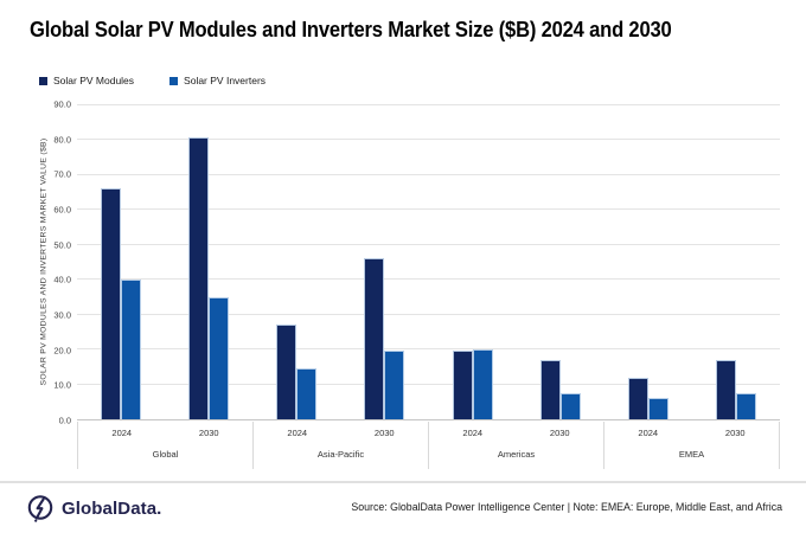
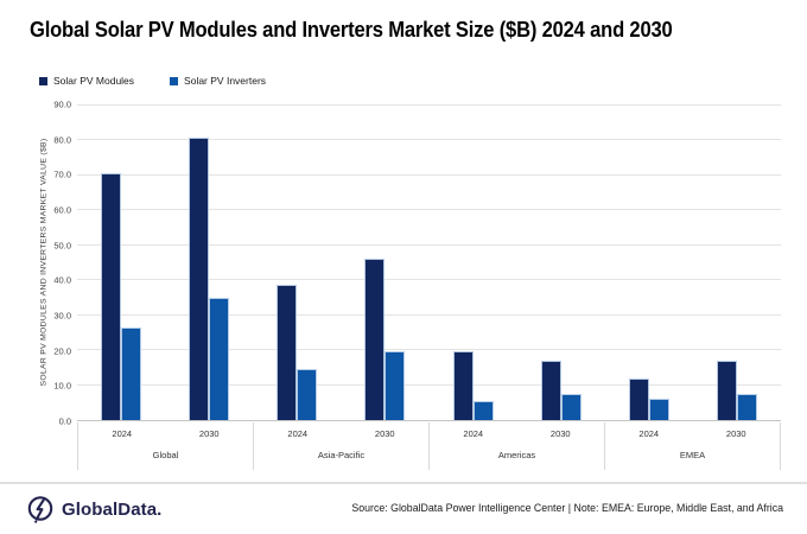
Solar PV Modules/Global 2024: 66 -> 70
Solar PV Inverters/Global 2024: 40 -> 26
Solar PV Modules/Asia-Pacific 2024: 27 -> 38
Solar PV Inverters/Americas 2024: 20 -> 6
